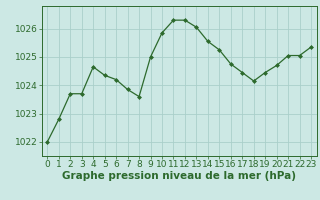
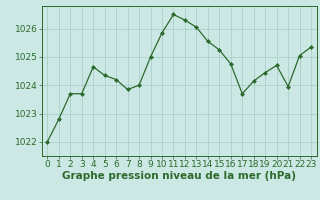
8: 1023.60 -> 1024.00
11: 1026.30 -> 1026.50
17: 1024.45 -> 1023.70
21: 1025.05 -> 1023.95
